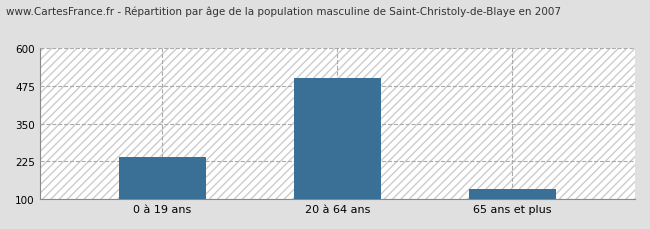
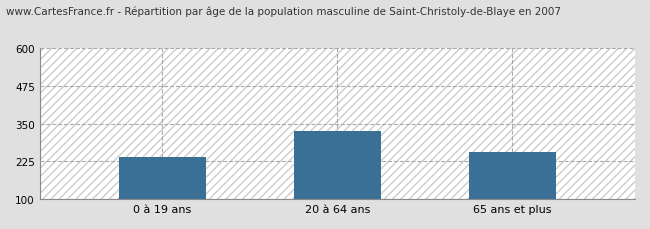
20 à 64 ans: 500 -> 325
65 ans et plus: 135 -> 255
